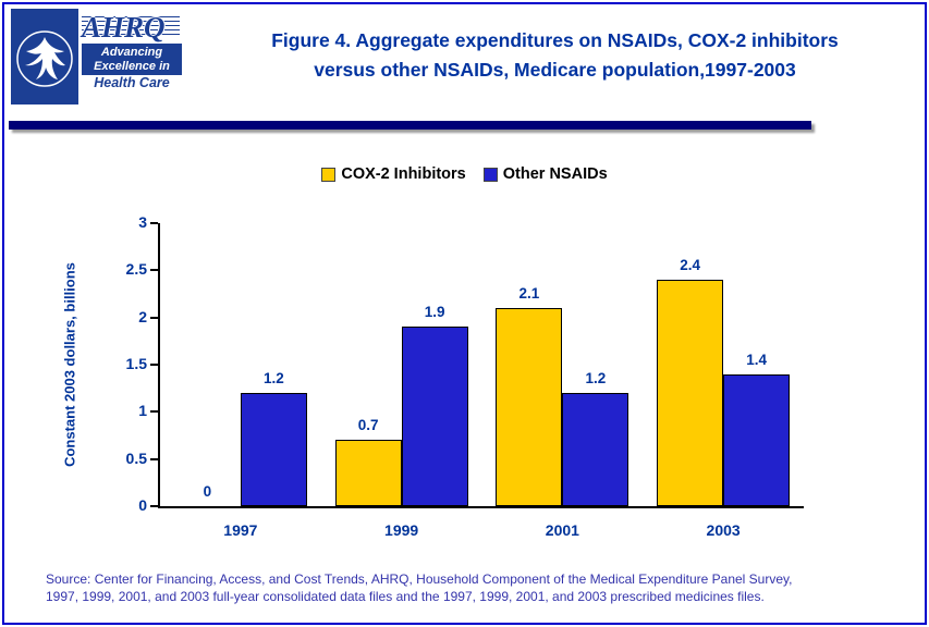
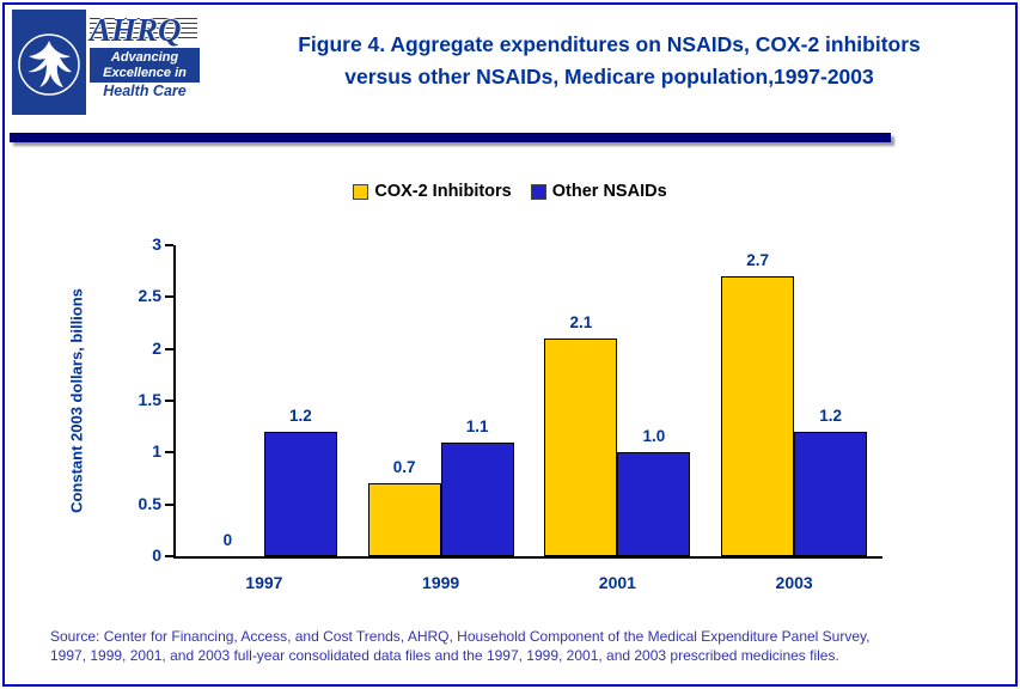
Other NSAIDs/1999: 1.9 -> 1.1
Other NSAIDs/2001: 1.2 -> 1.0
COX-2 Inhibitors/2003: 2.4 -> 2.7
Other NSAIDs/2003: 1.4 -> 1.2
